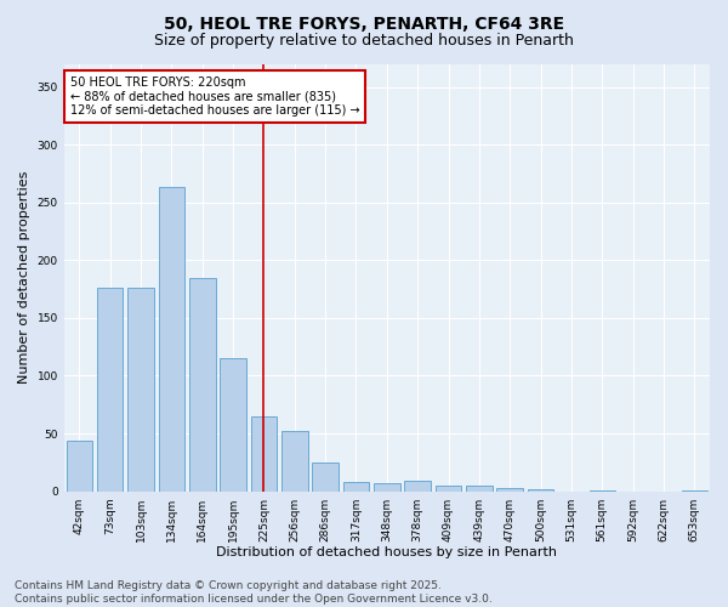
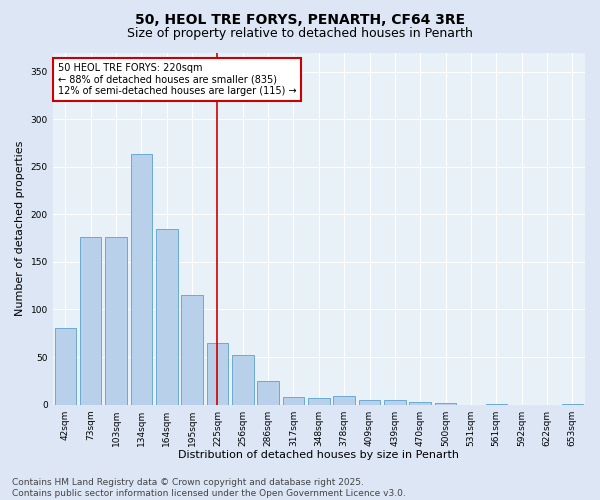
42sqm: 44 -> 80
